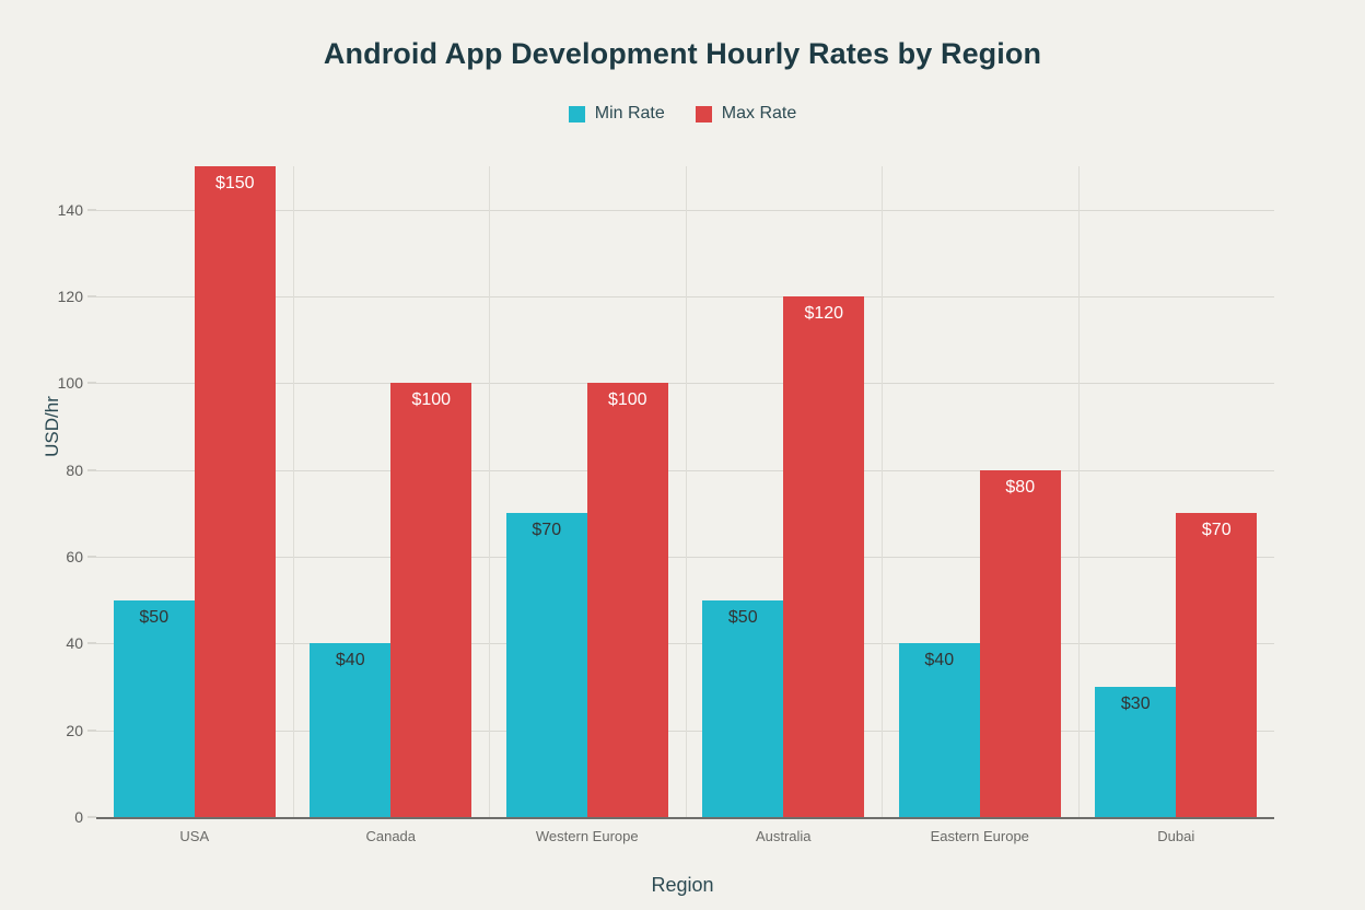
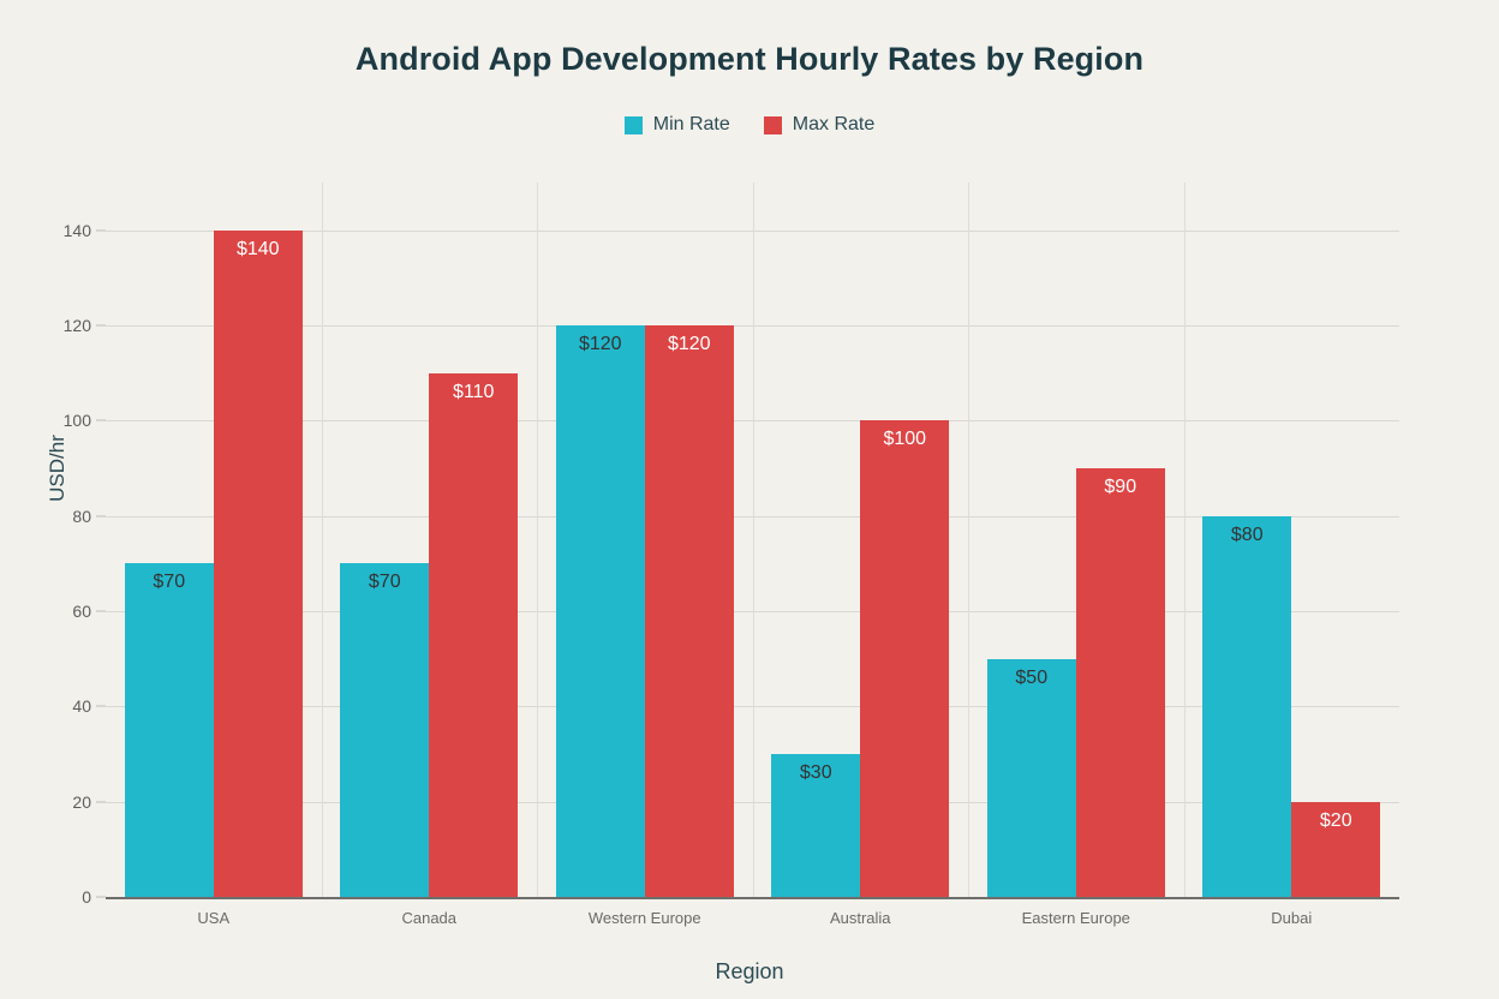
Min Rate/USA: $50 -> $70
Max Rate/USA: $150 -> $140
Min Rate/Canada: $40 -> $70
Max Rate/Canada: $100 -> $110
Min Rate/Western Europe: $70 -> $120
Max Rate/Western Europe: $100 -> $120
Min Rate/Australia: $50 -> $30
Max Rate/Australia: $120 -> $100
Min Rate/Eastern Europe: $40 -> $50
Max Rate/Eastern Europe: $80 -> $90
Min Rate/Dubai: $30 -> $80
Max Rate/Dubai: $70 -> $20
